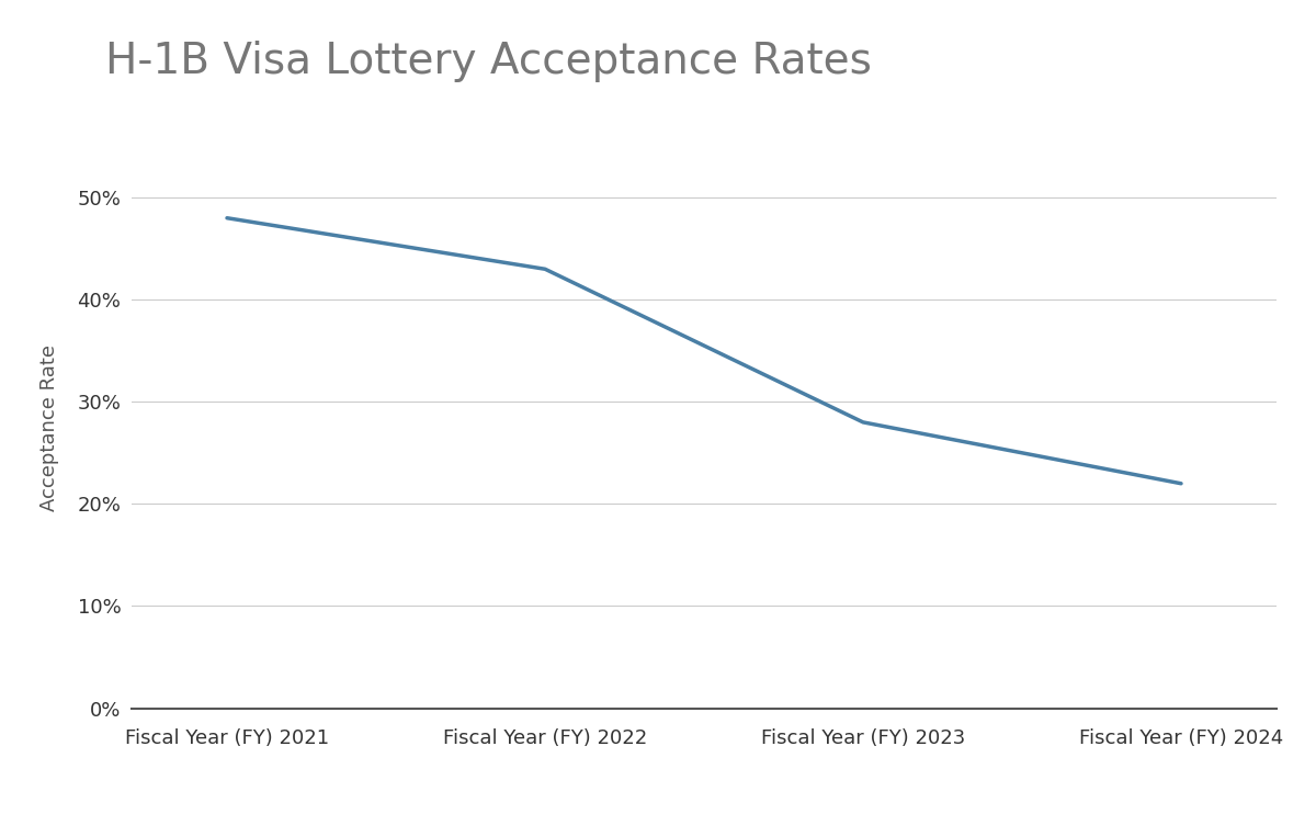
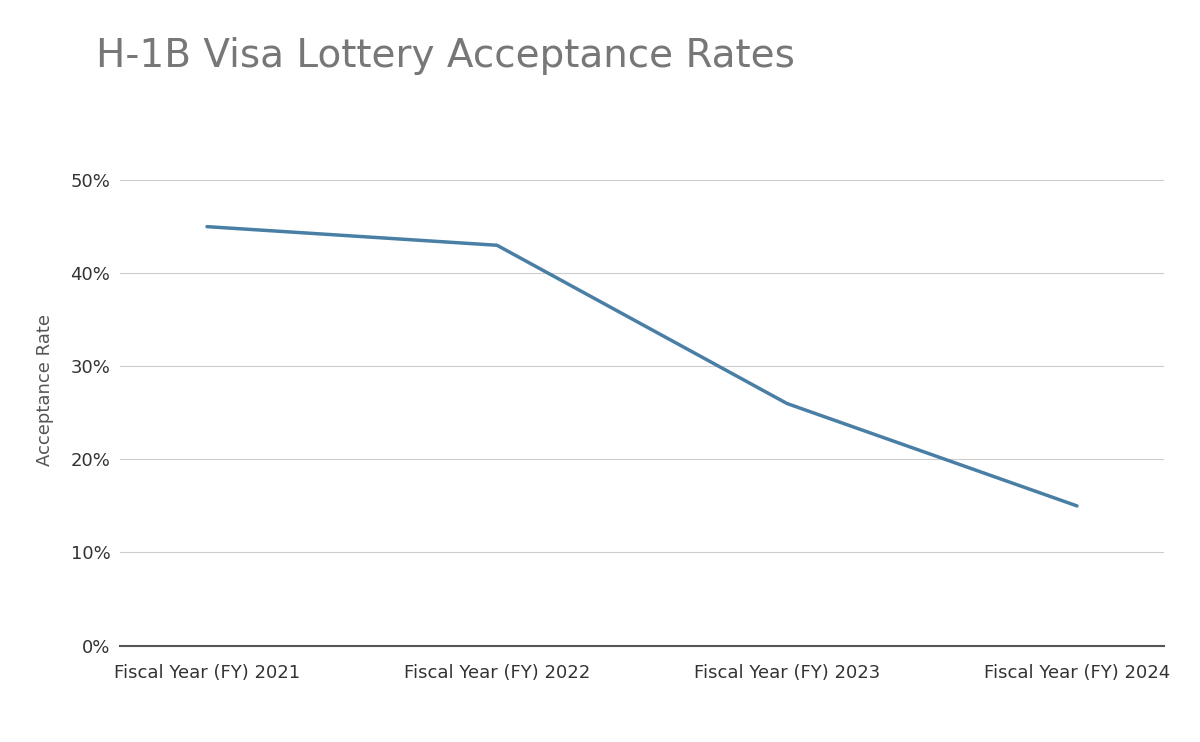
Fiscal Year (FY) 2021: 48% -> 45%
Fiscal Year (FY) 2023: 28% -> 26%
Fiscal Year (FY) 2024: 22% -> 15%
